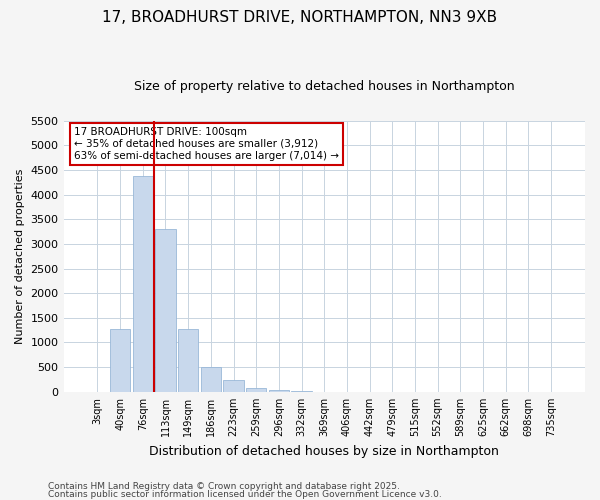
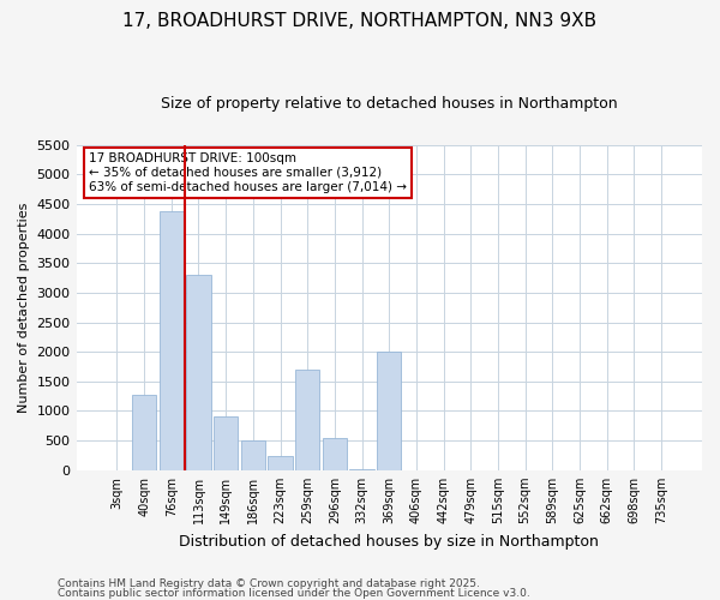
149sqm: 1270 -> 900
259sqm: 80 -> 1700
296sqm: 40 -> 550
369sqm: 0 -> 2000
